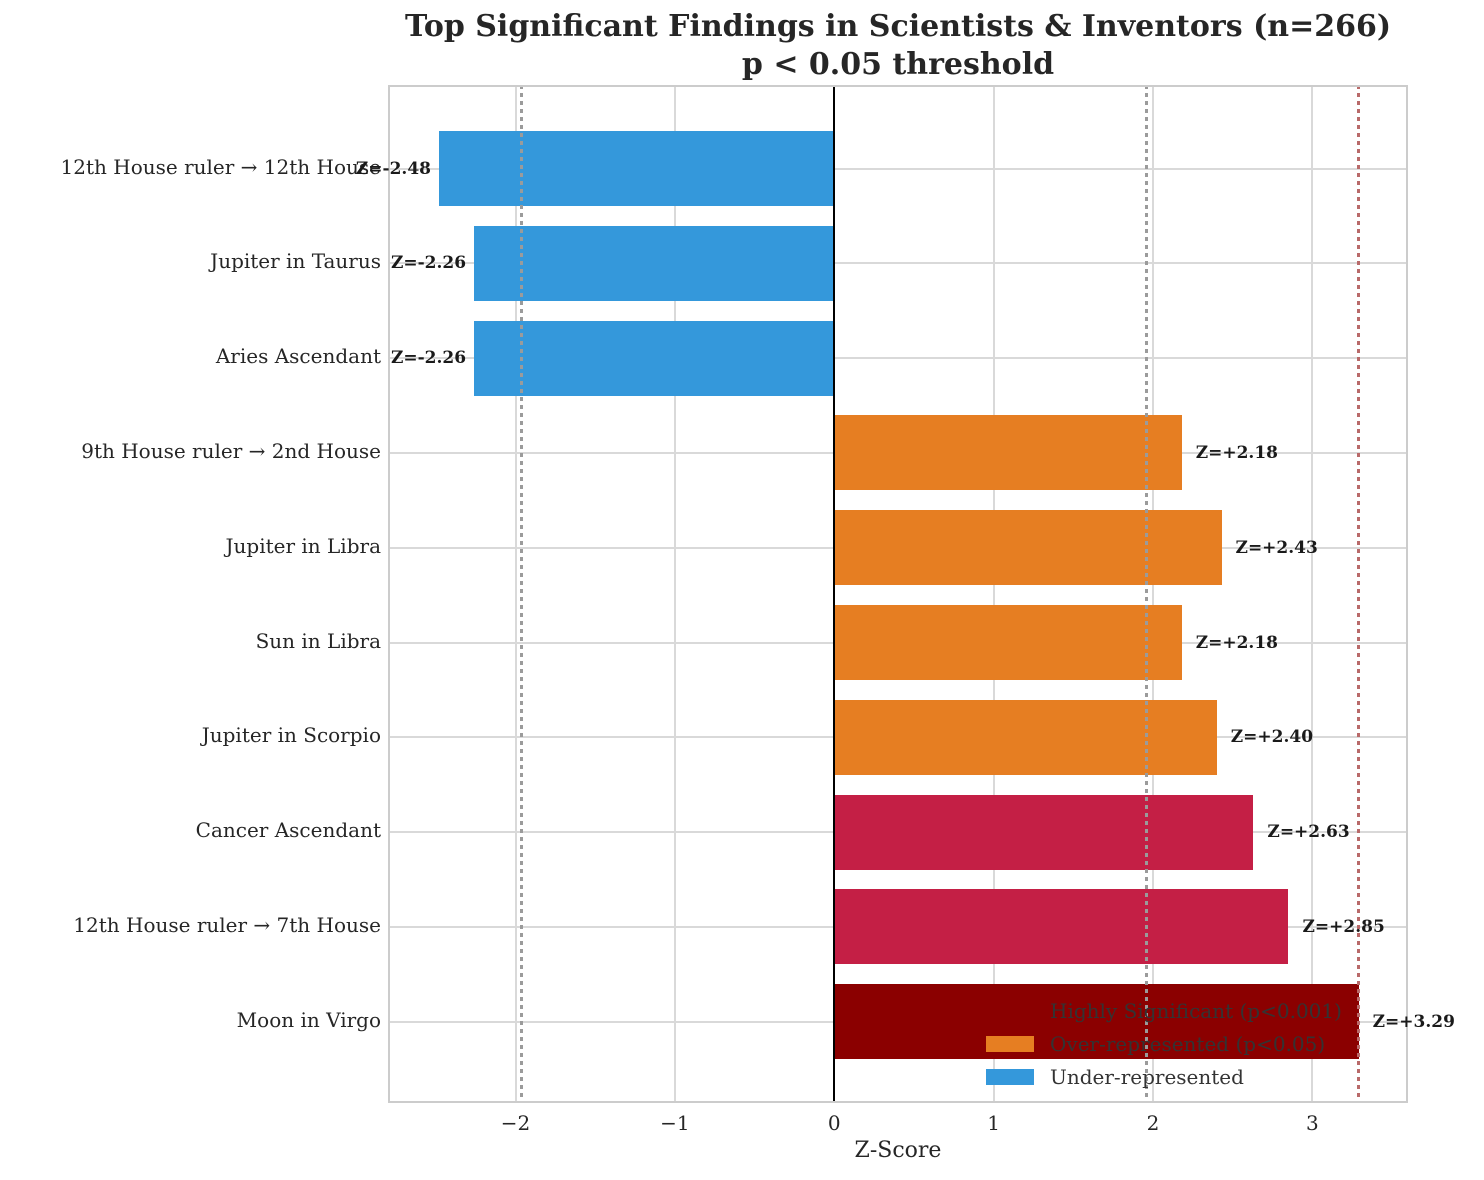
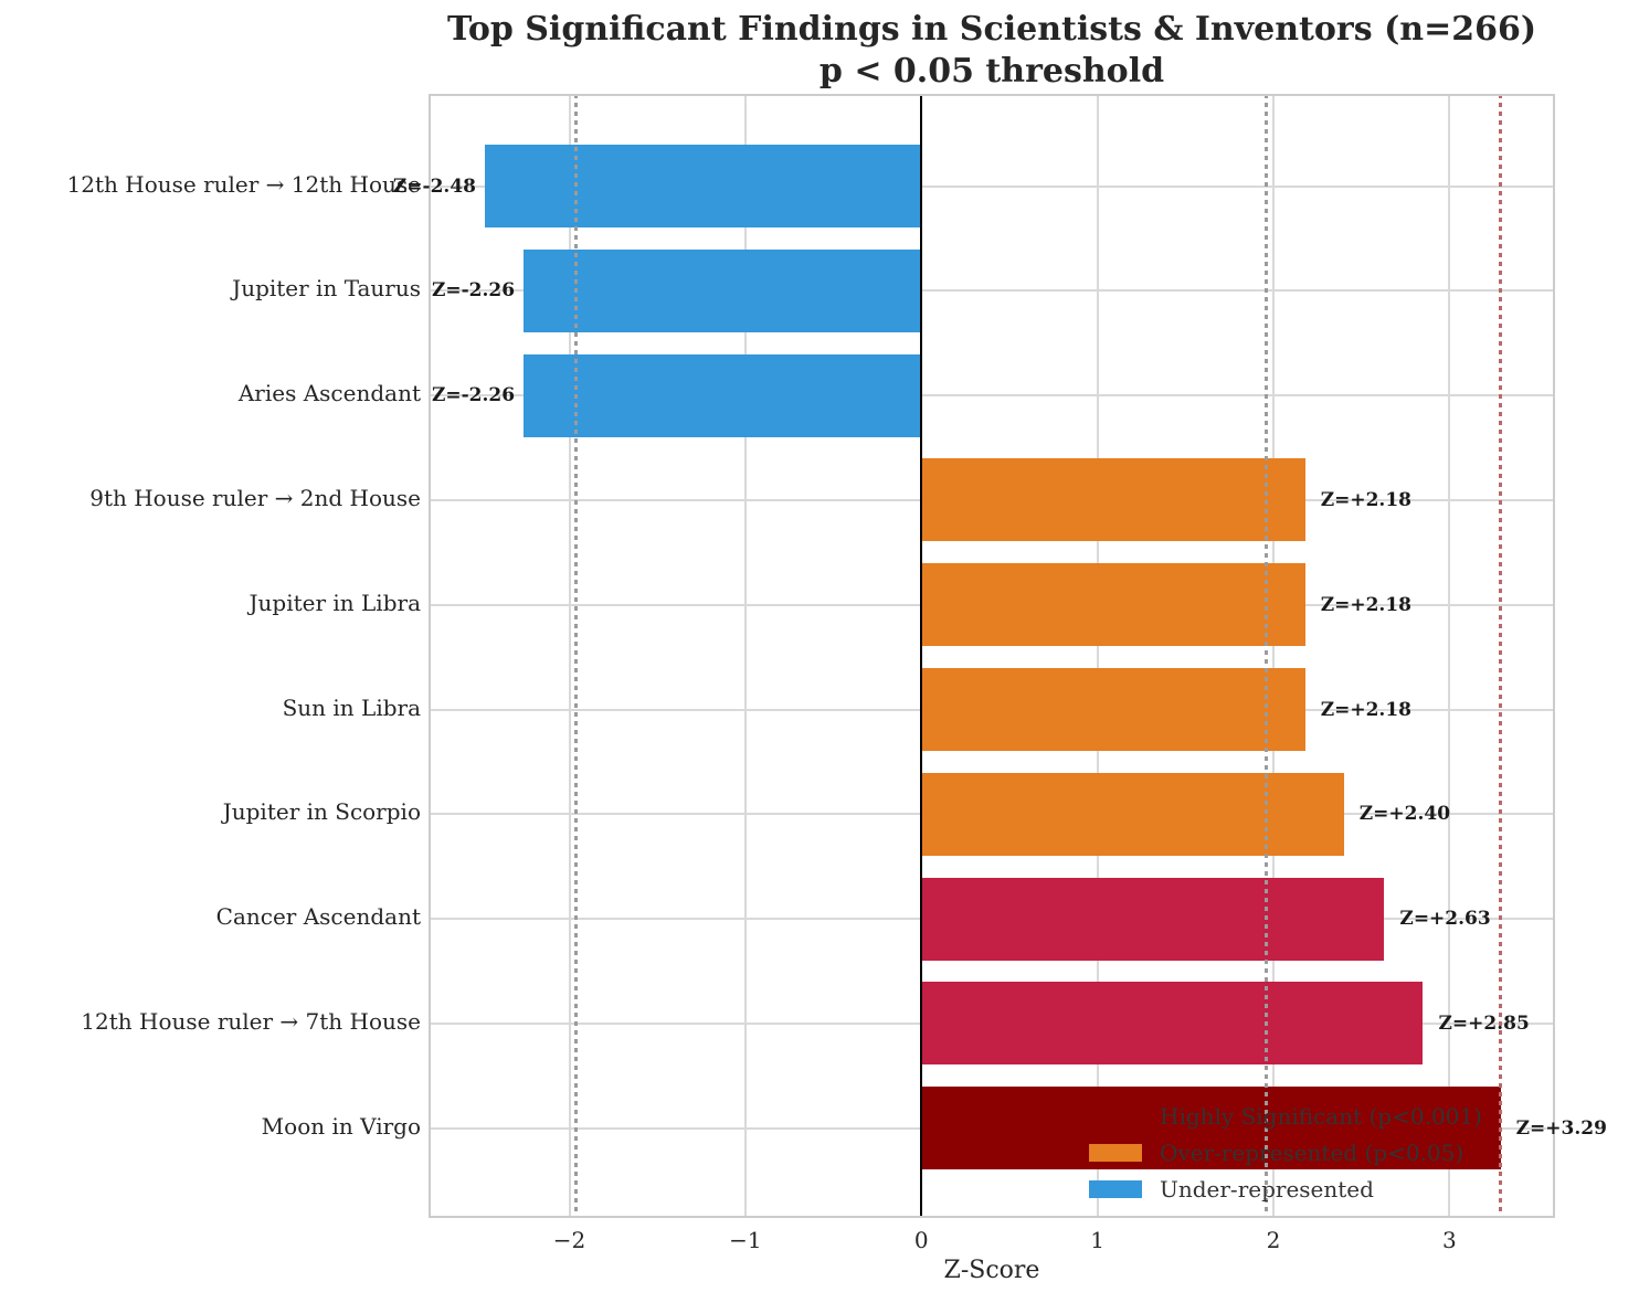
Jupiter in Libra: +2.43 -> +2.18
